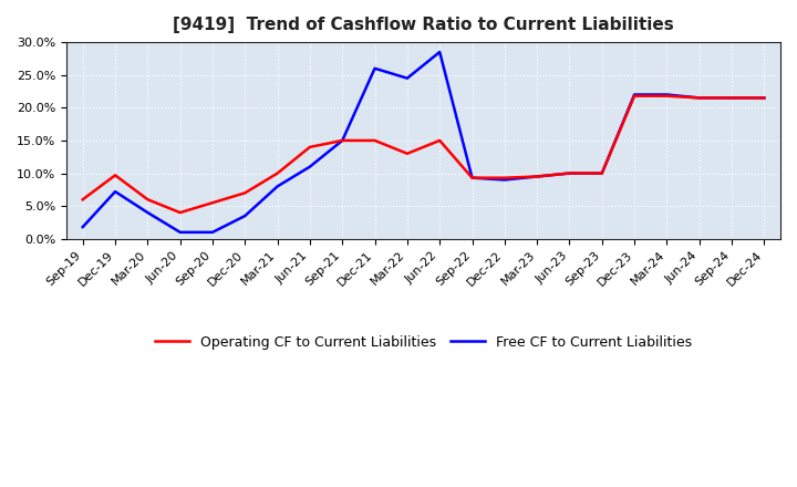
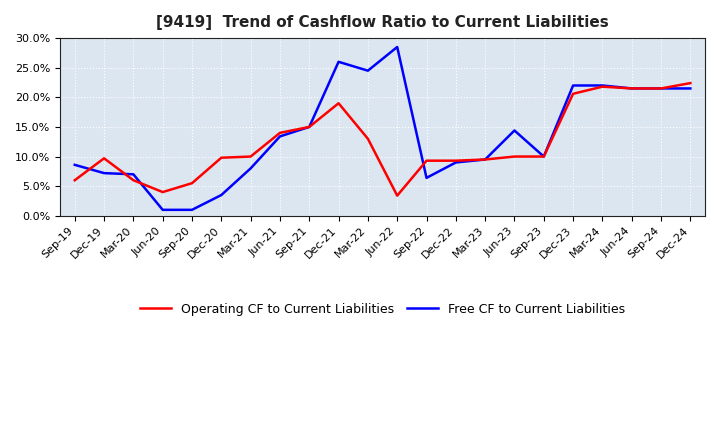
Free CF to Current Liabilities/Sep-19: 1.8% -> 8.6%
Free CF to Current Liabilities/Mar-20: 4.0% -> 7.0%
Operating CF to Current Liabilities/Dec-20: 7.0% -> 9.8%
Free CF to Current Liabilities/Jun-21: 11.0% -> 13.4%
Operating CF to Current Liabilities/Dec-21: 15.0% -> 19.0%
Operating CF to Current Liabilities/Jun-22: 15.0% -> 3.4%
Free CF to Current Liabilities/Sep-22: 9.3% -> 6.4%
Free CF to Current Liabilities/Jun-23: 10.0% -> 14.4%
Operating CF to Current Liabilities/Dec-23: 21.8% -> 20.6%
Operating CF to Current Liabilities/Dec-24: 21.5% -> 22.4%
